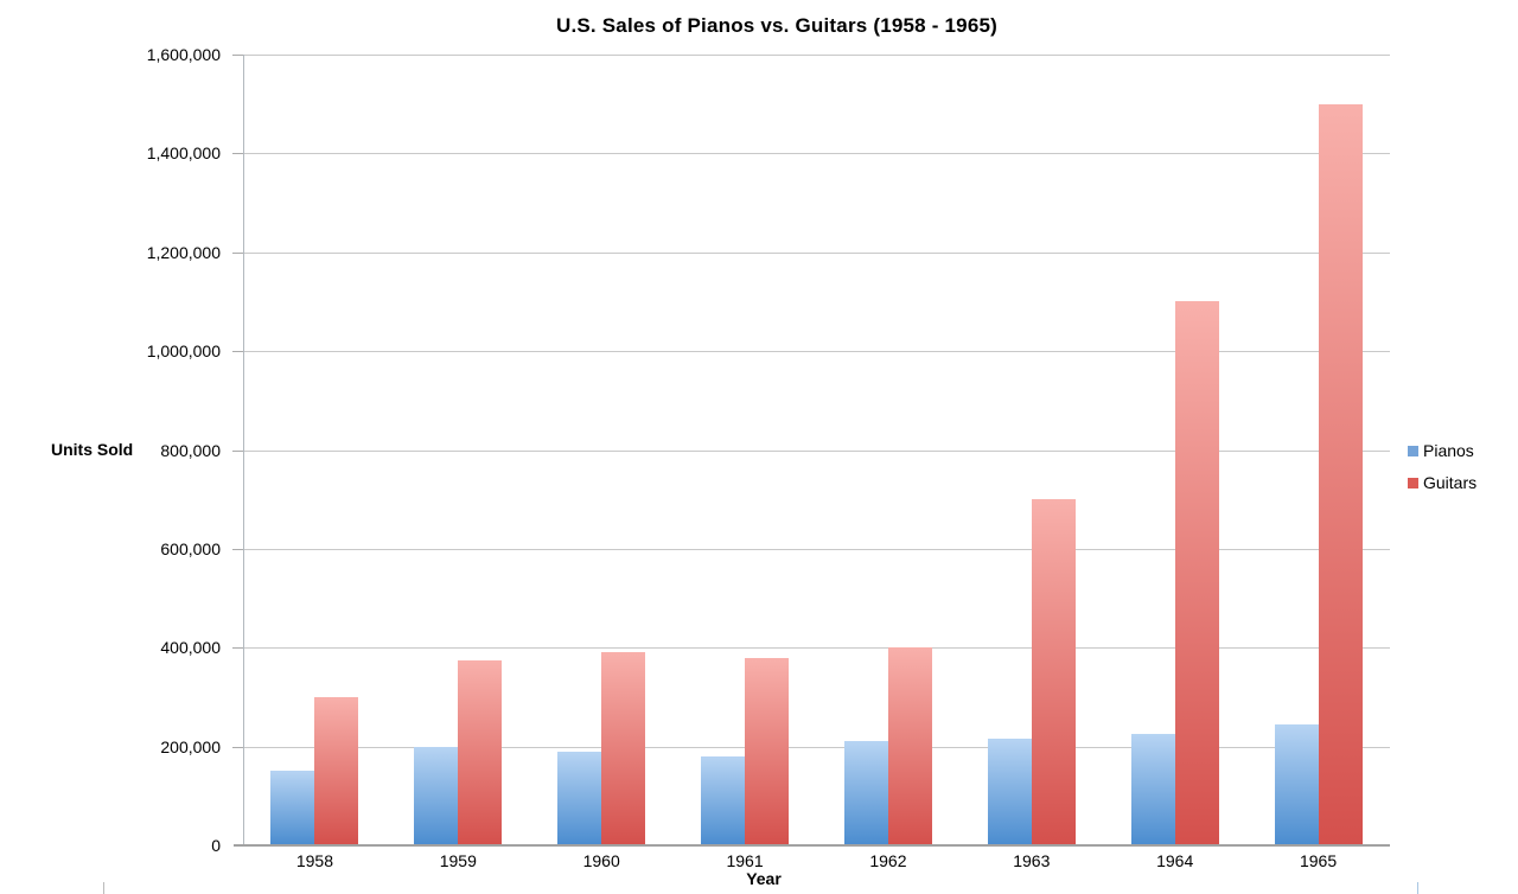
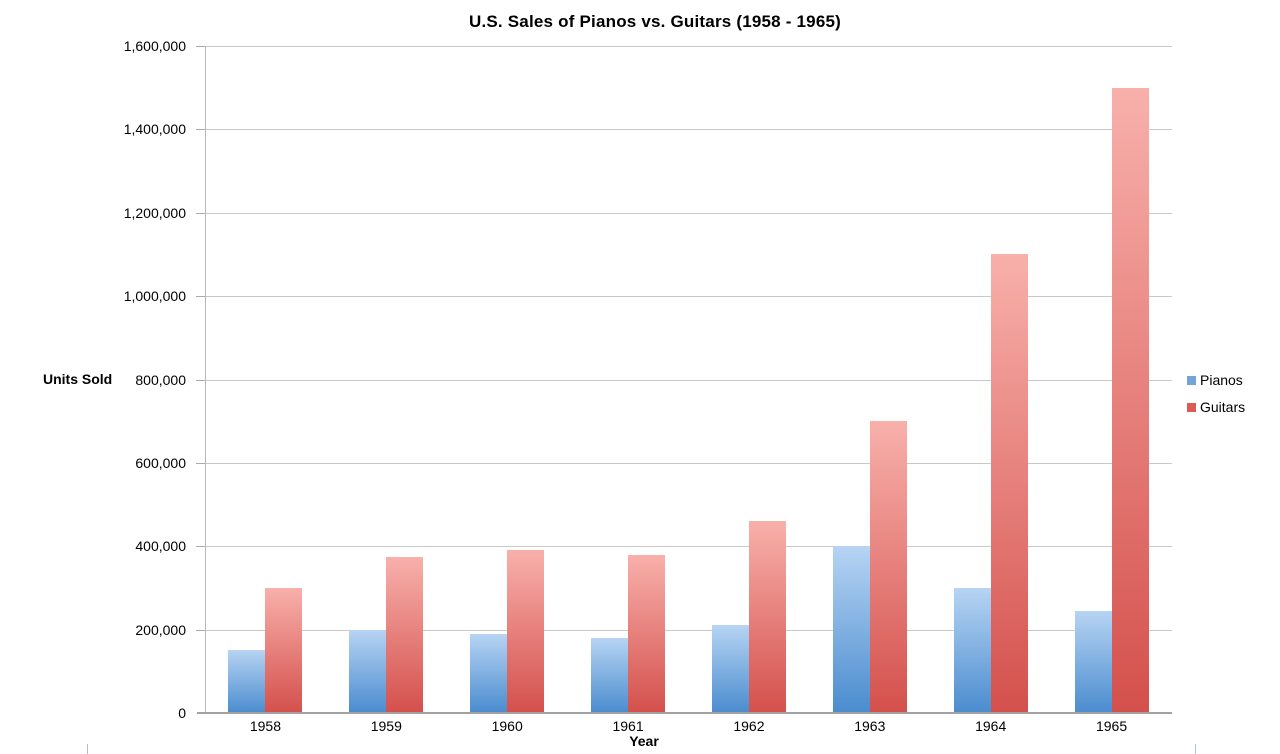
Guitars/1962: 400000 -> 460000
Pianos/1963: 220000 -> 400000
Pianos/1964: 220000 -> 300000
